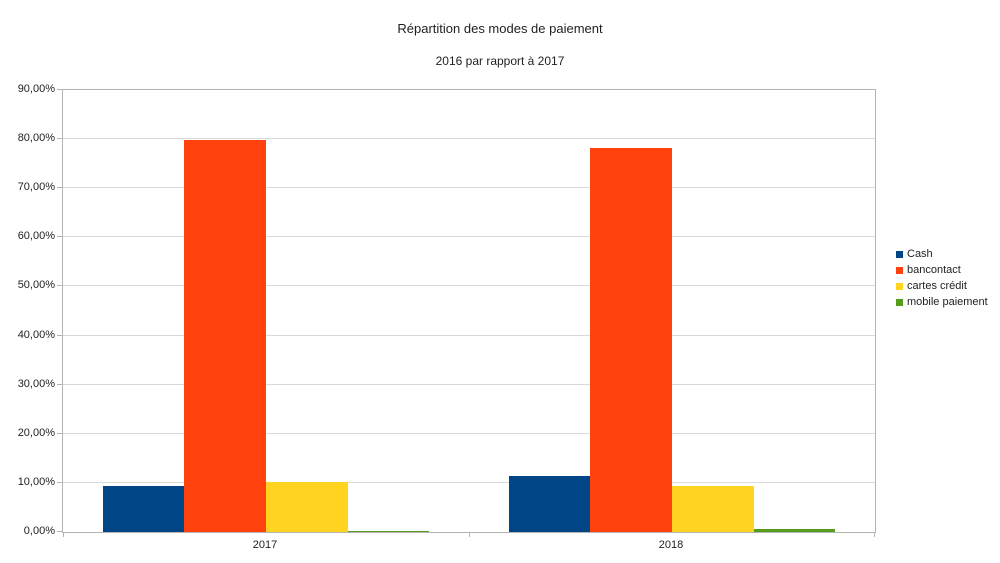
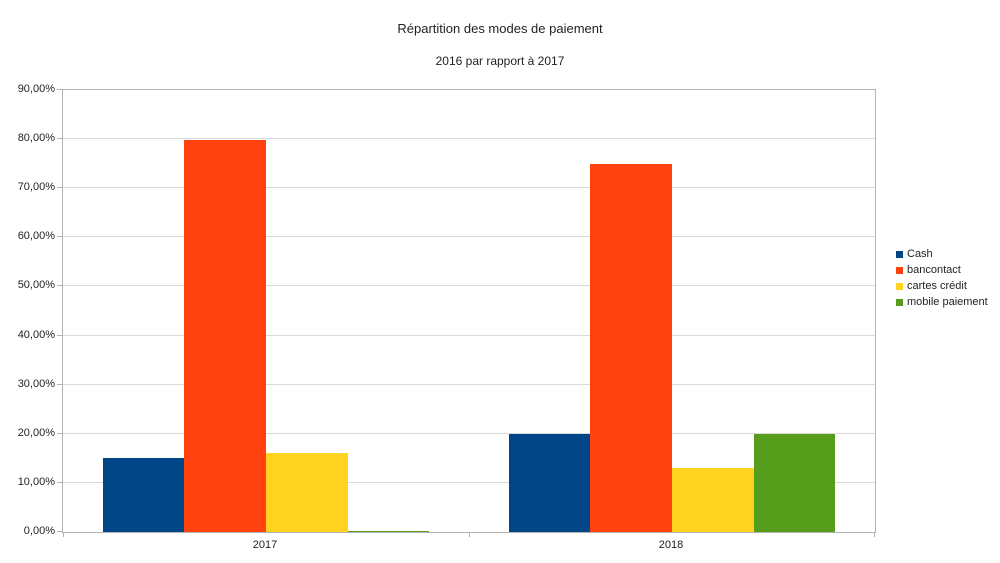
Cash/2017: 9% -> 15%
cartes crédit/2017: 10% -> 16%
Cash/2018: 12% -> 20%
bancontact/2018: 78% -> 75%
cartes crédit/2018: 9% -> 13%
mobile paiement/2018: 1% -> 20%
